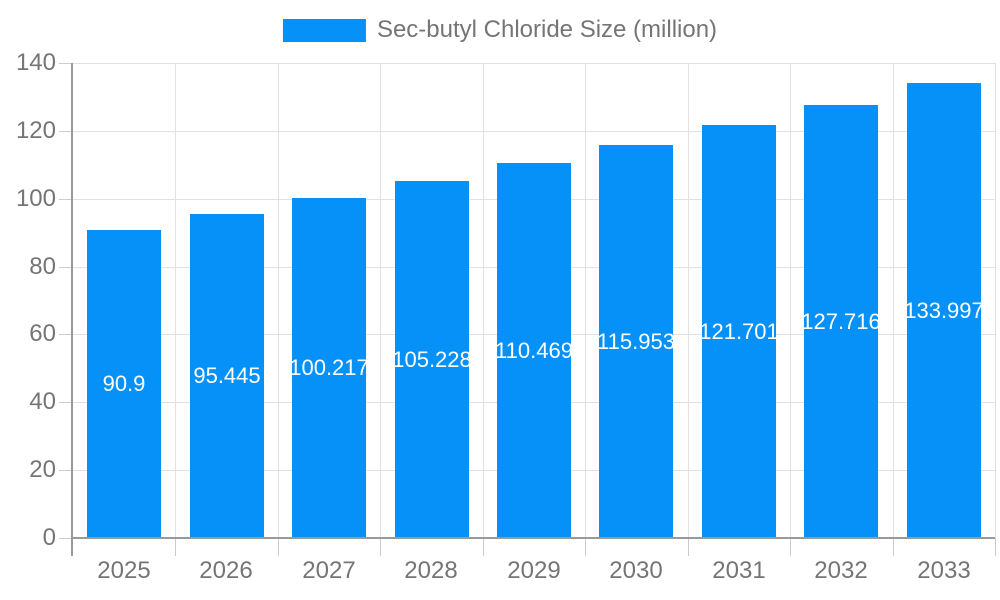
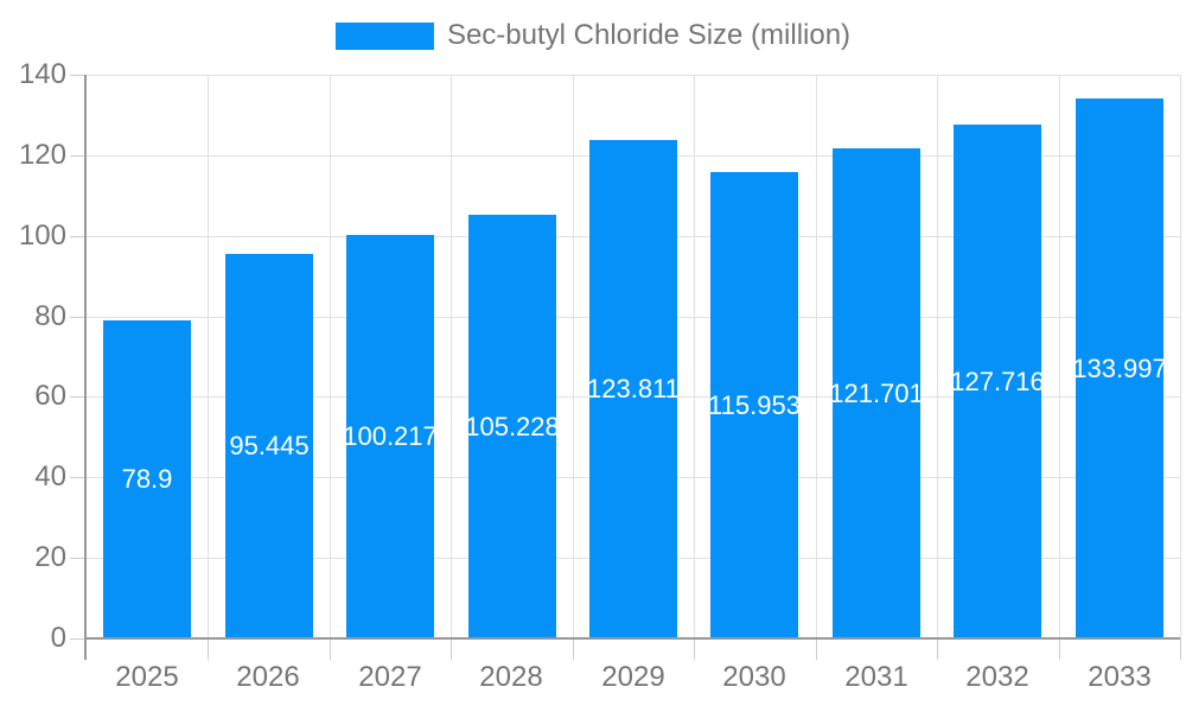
2025: 90.9 -> 78.9
2029: 110.469 -> 123.811
